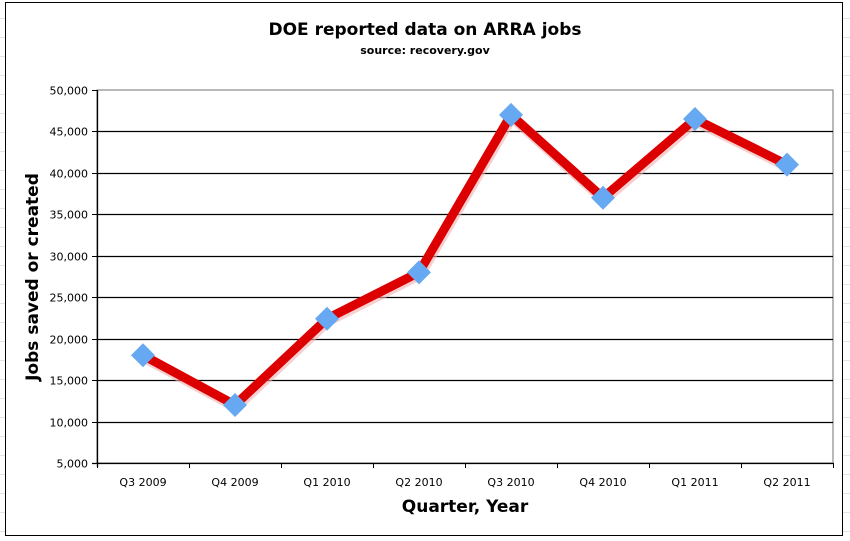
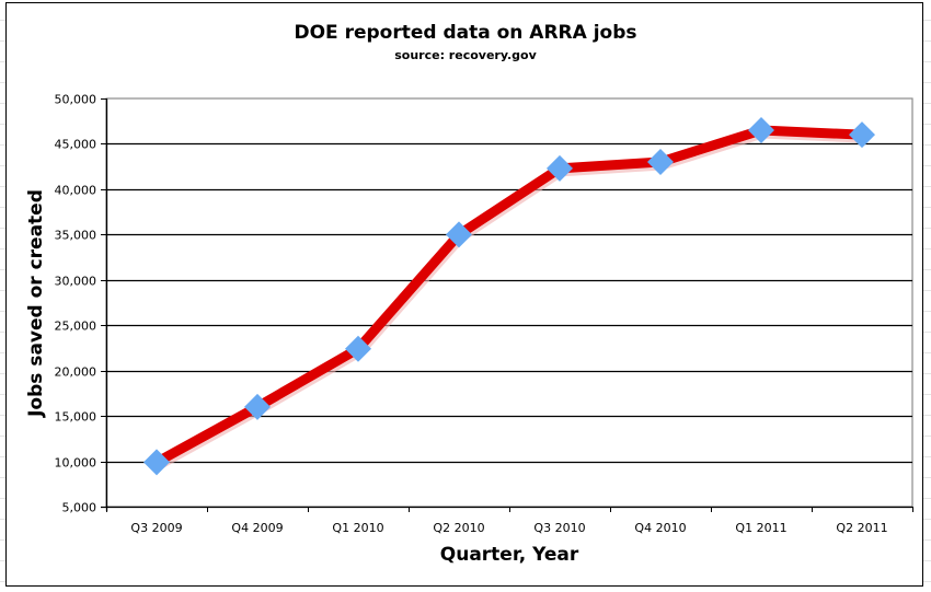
Q3 2009: 18000 -> 10000
Q4 2009: 12000 -> 16000
Q2 2010: 28000 -> 35000
Q3 2010: 47000 -> 42000
Q4 2010: 37000 -> 43000
Q2 2011: 41000 -> 46000
